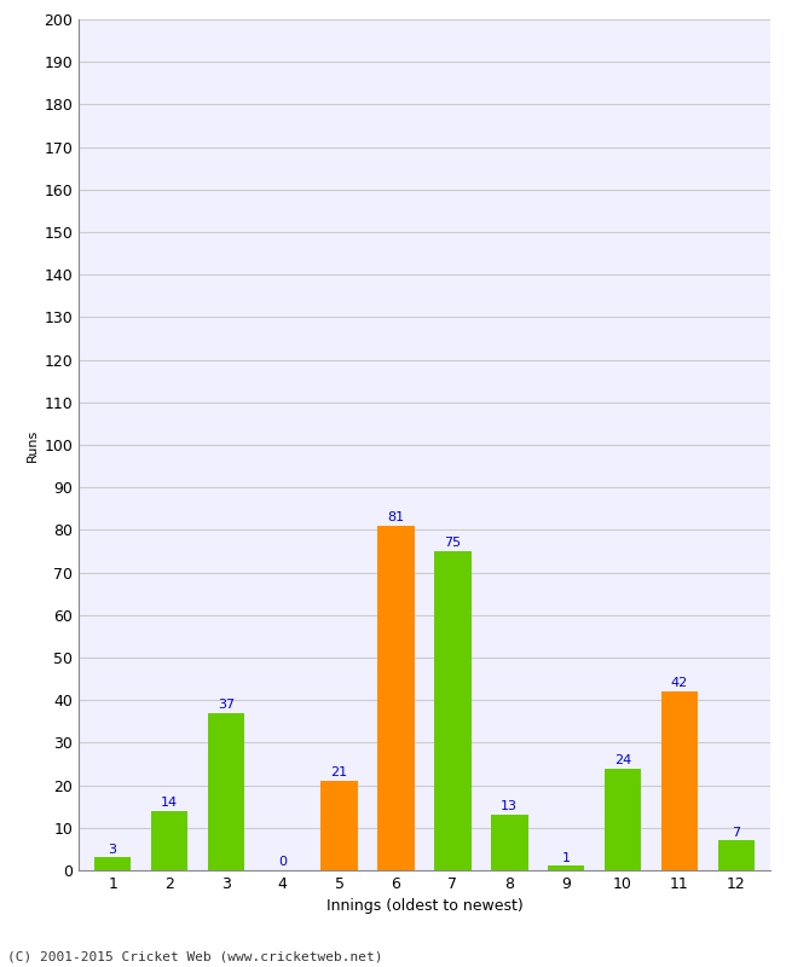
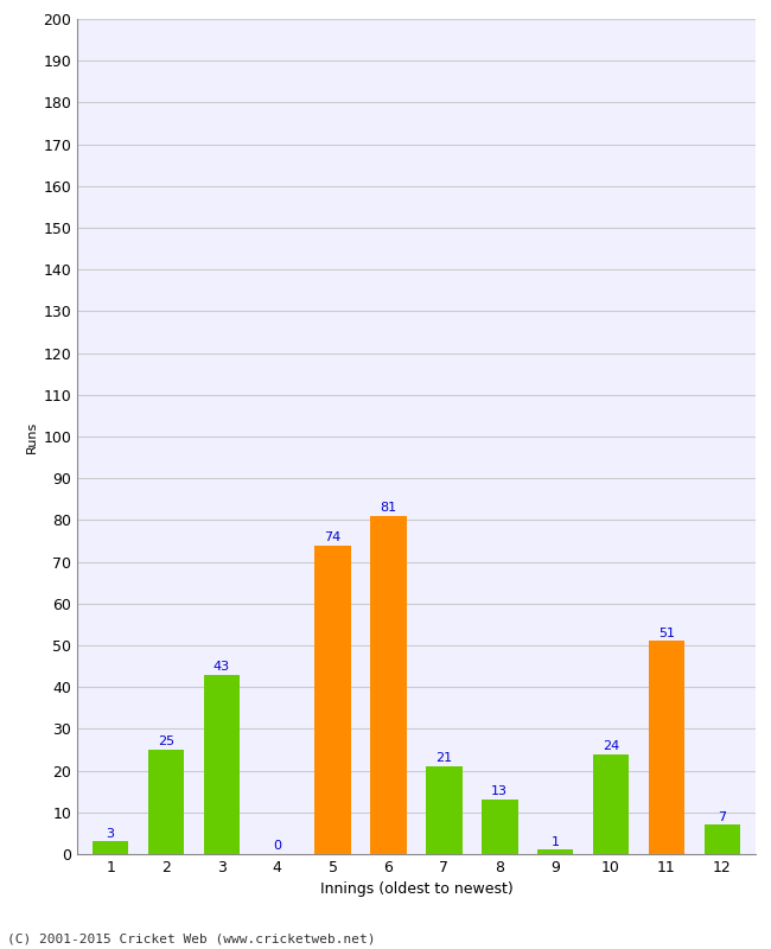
2: 14 -> 25
3: 37 -> 43
5: 21 -> 74
7: 75 -> 21
11: 42 -> 51
